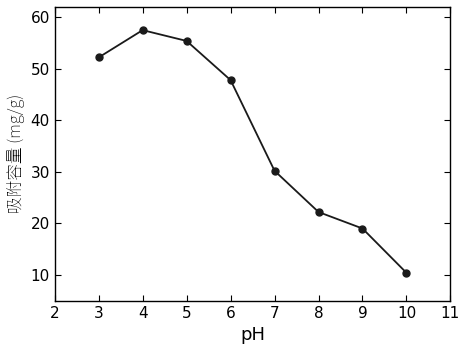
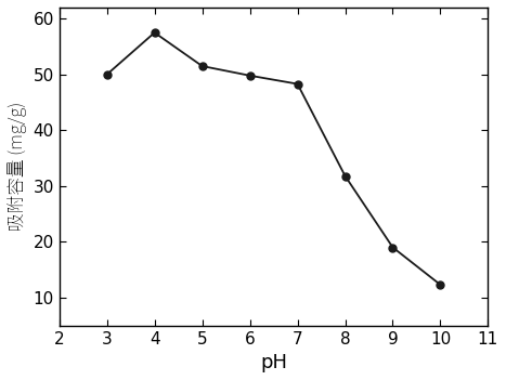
3: 52.2 -> 50.0
5: 55.4 -> 51.5
6: 47.8 -> 49.8
7: 30.2 -> 48.3
8: 22.2 -> 31.8
10: 10.4 -> 12.3
